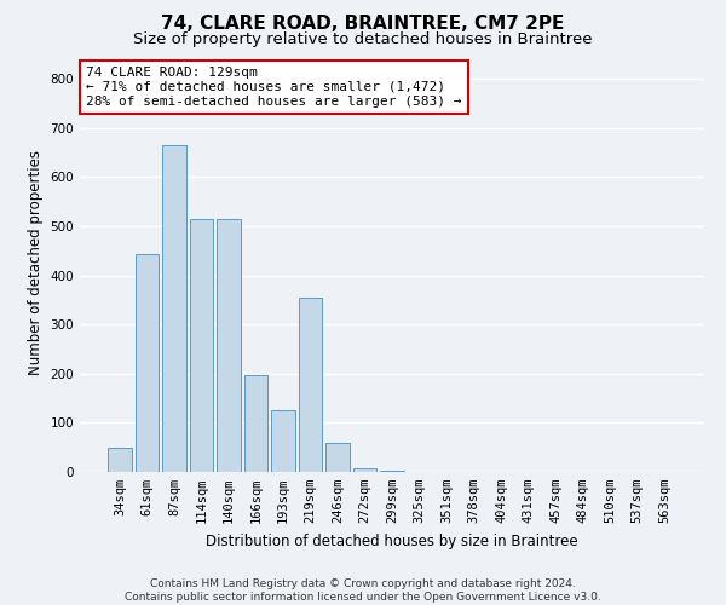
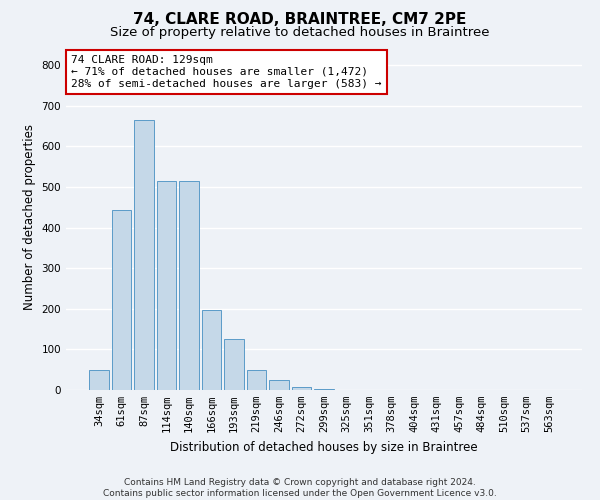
219sqm: 355 -> 50
246sqm: 60 -> 25
